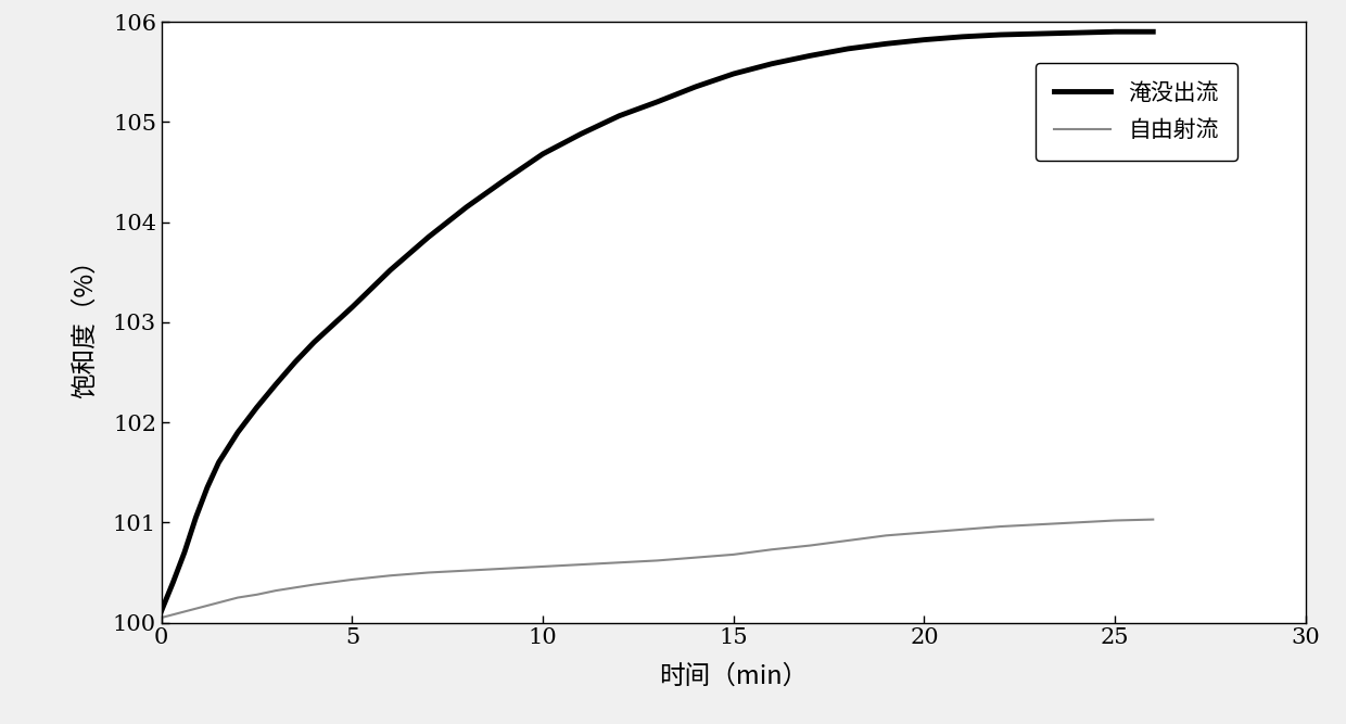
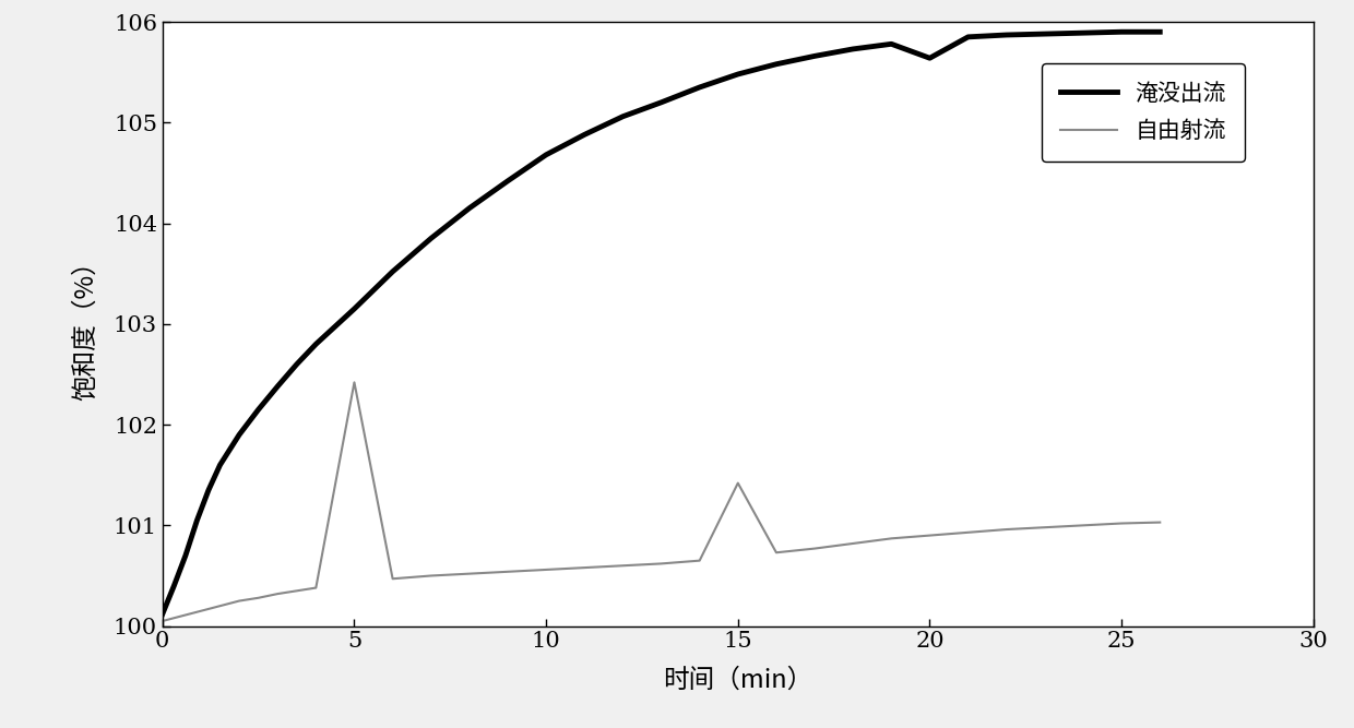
自由射流/5: 100.43 -> 102.42
自由射流/15: 100.68 -> 101.42
淹没出流/20: 105.82 -> 105.64
